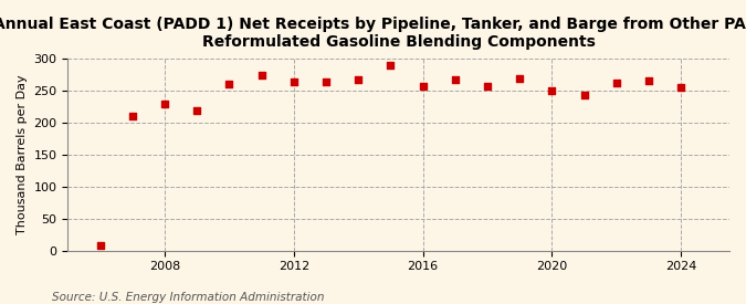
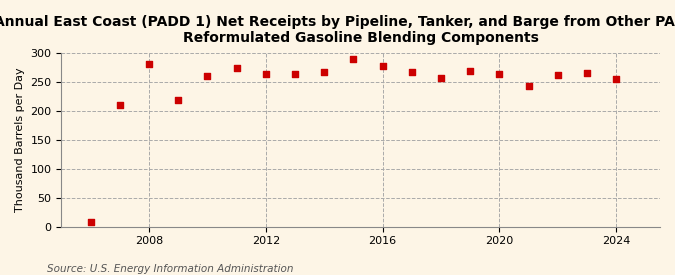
2008: 230 -> 282
2016: 258 -> 278
2020: 250 -> 264
